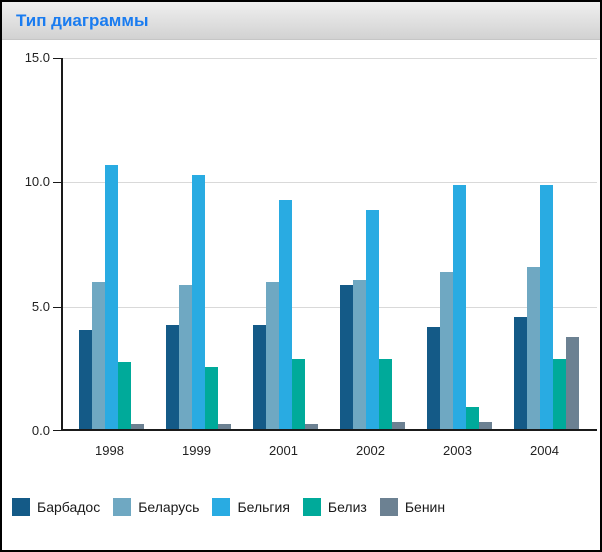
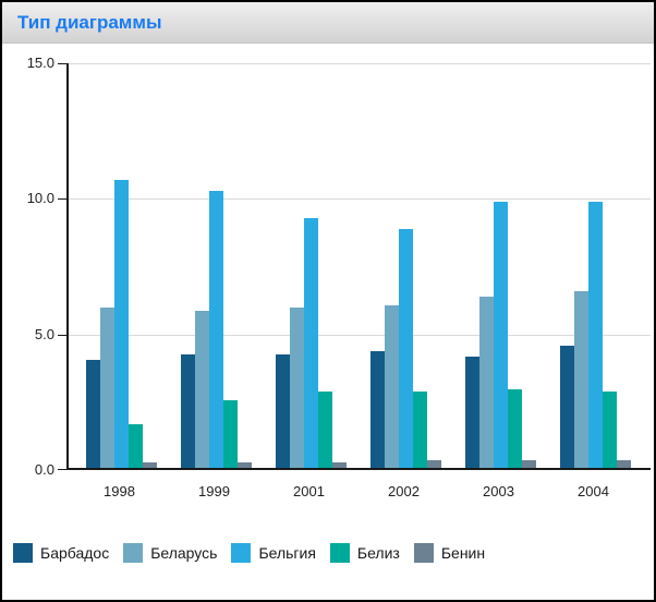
Белиз/1998: 2.7 -> 1.6
Барбадос/2002: 5.8 -> 4.3
Белиз/2003: 0.9 -> 2.9
Бенин/2004: 3.7 -> 0.3
